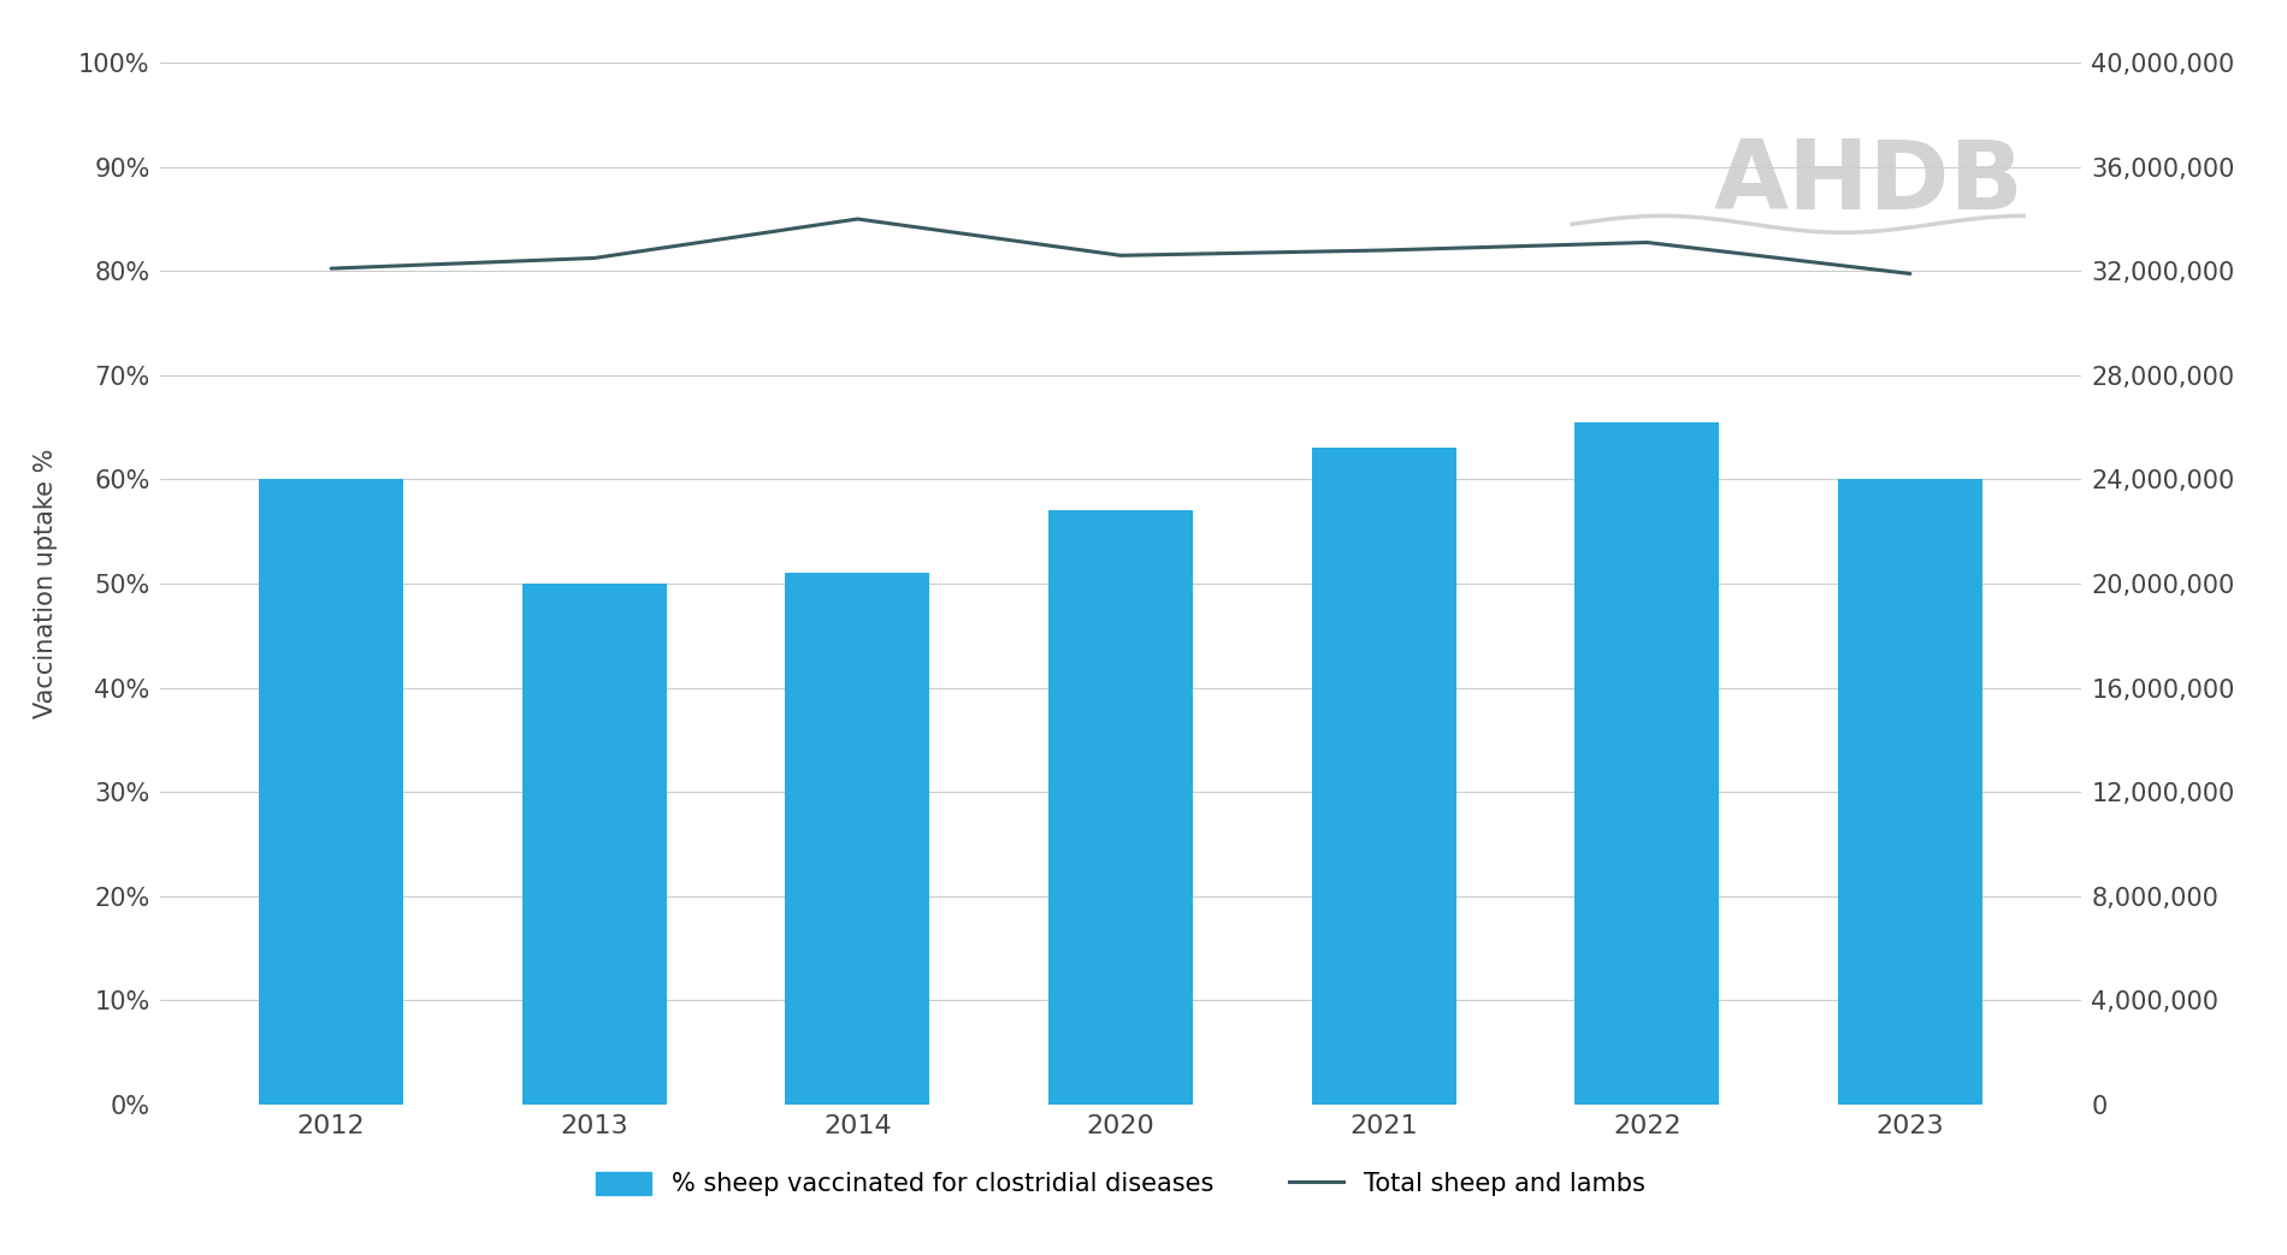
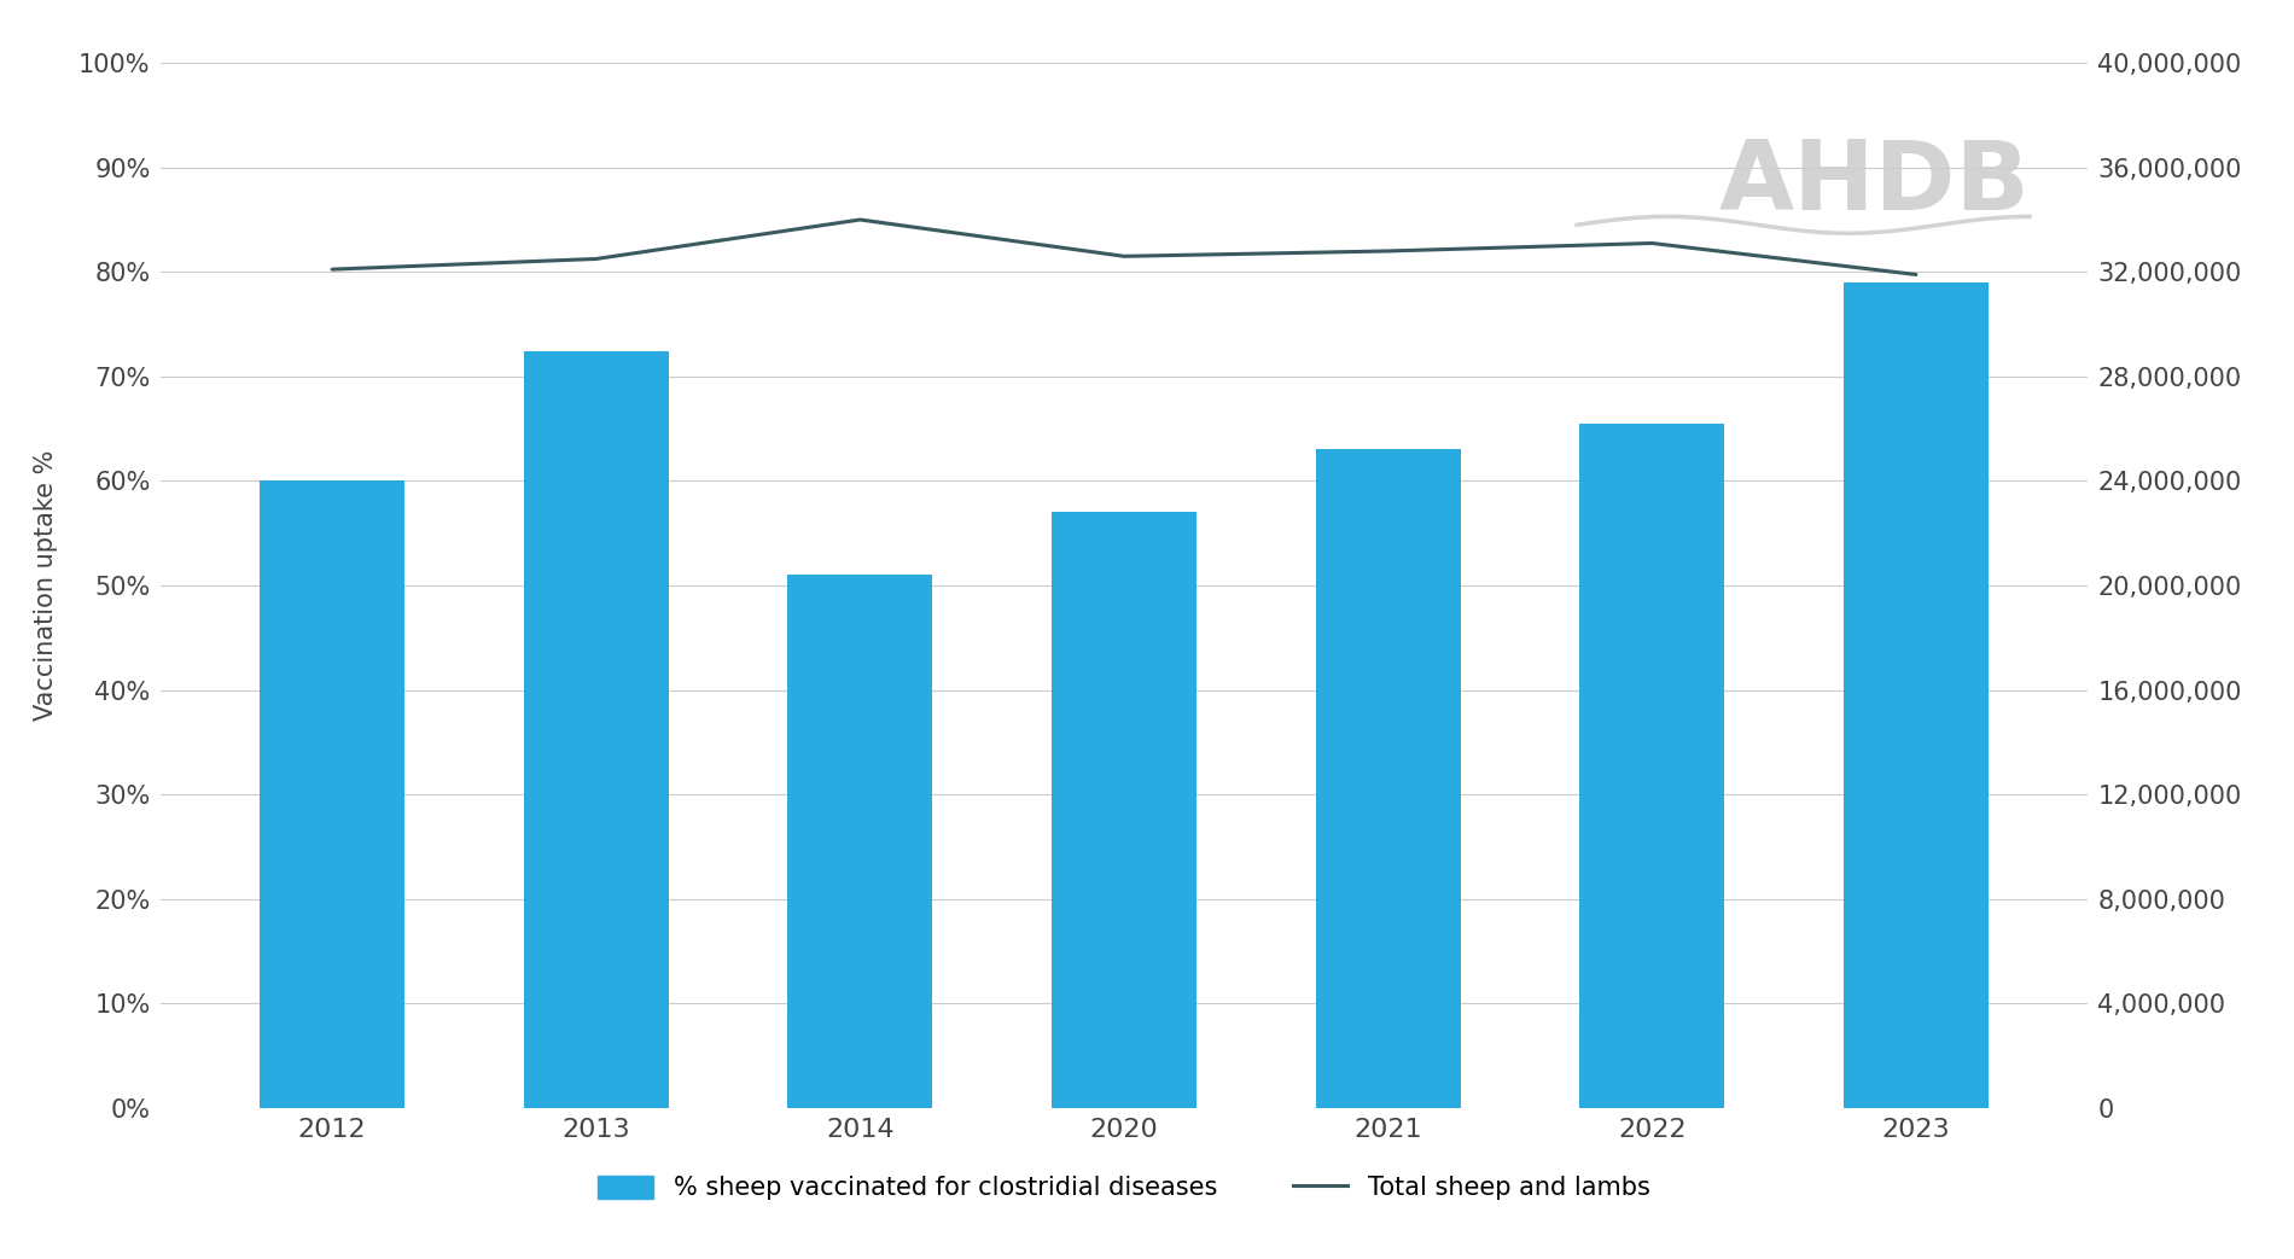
% sheep vaccinated for clostridial diseases/2013: 50.0% -> 72.4%
% sheep vaccinated for clostridial diseases/2023: 60.0% -> 79.0%
